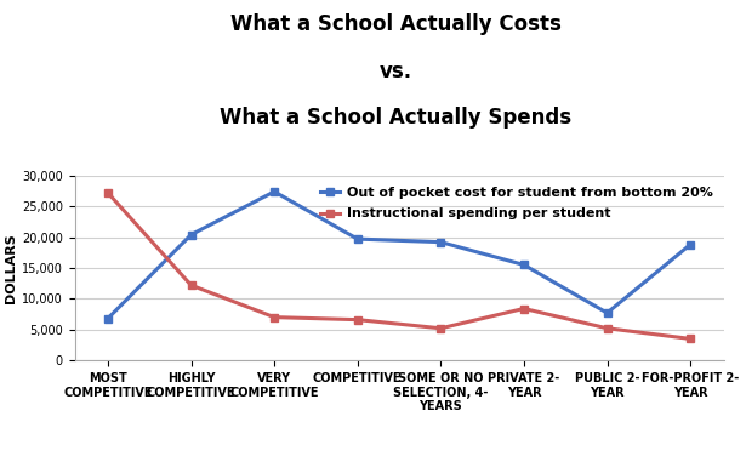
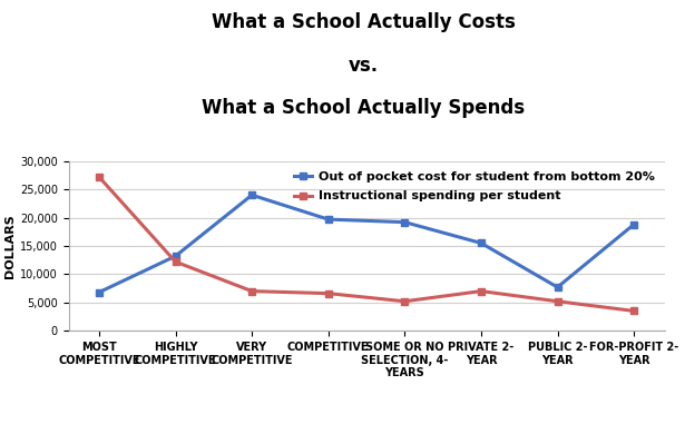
Out of pocket cost for student from bottom 20%/HIGHLY COMPETITIVE: 20,400 -> 13,200
Out of pocket cost for student from bottom 20%/VERY COMPETITIVE: 27,400 -> 24,000
Instructional spending per student/PRIVATE 2- YEAR: 8,400 -> 7,000
